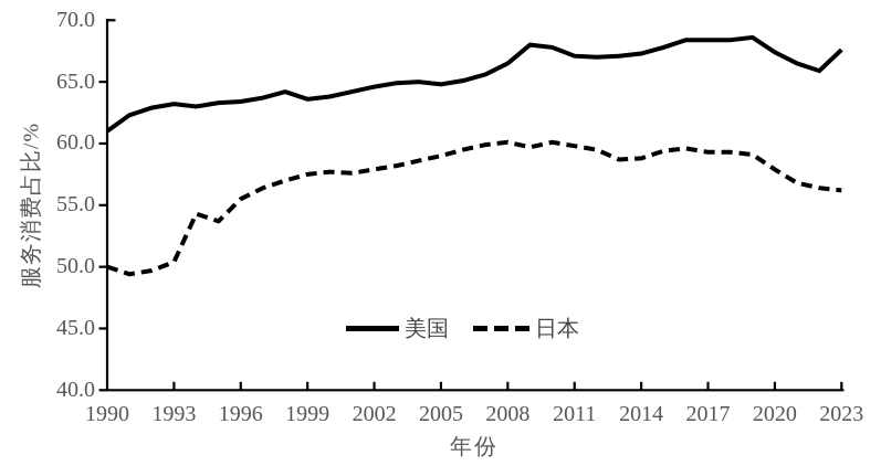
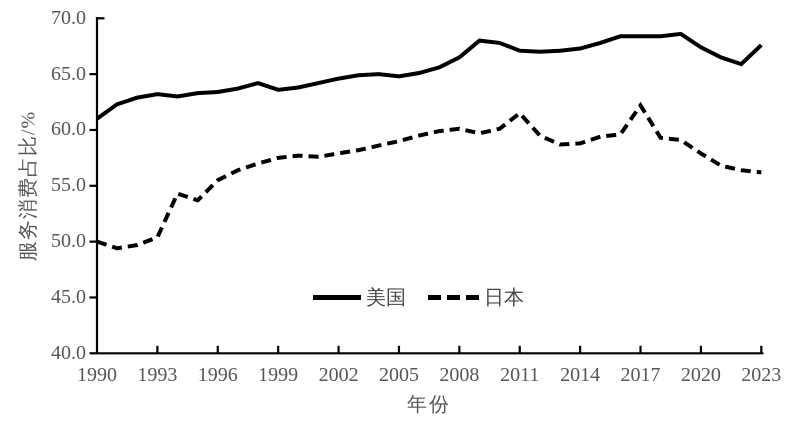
日本/2011: 59.8 -> 61.5
日本/2017: 59.3 -> 62.2
